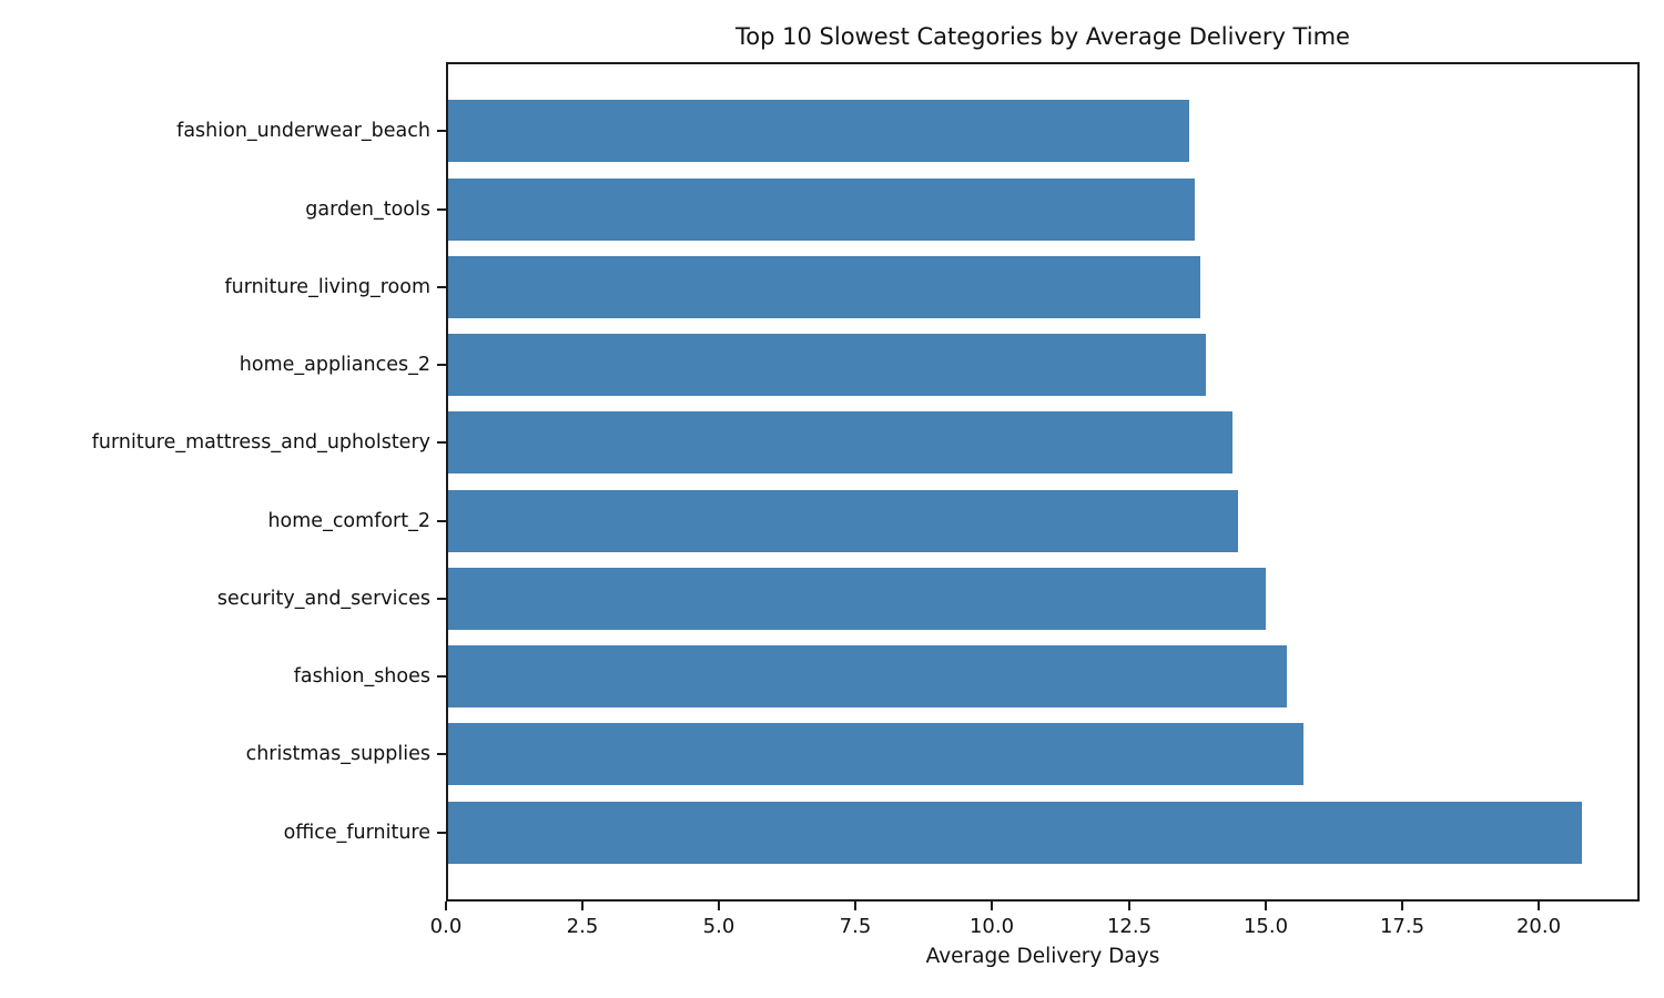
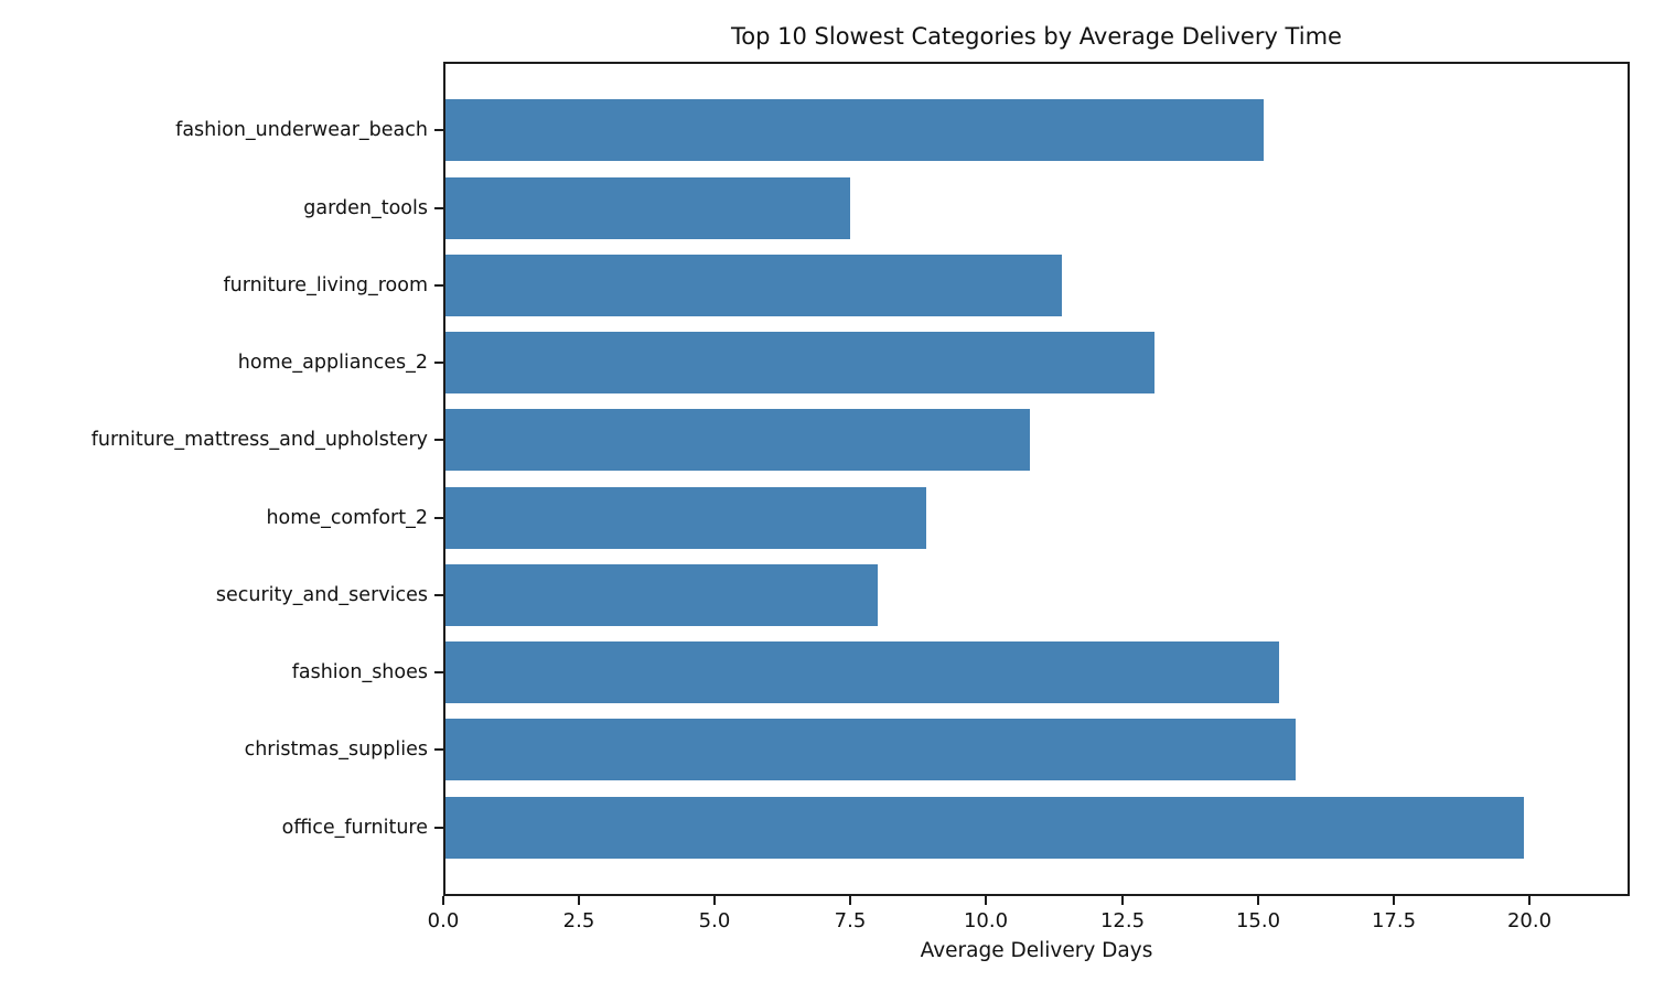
fashion_underwear_beach: 13.6 -> 15.1
garden_tools: 13.7 -> 7.5
furniture_living_room: 13.8 -> 11.4
home_appliances_2: 13.9 -> 13.1
furniture_mattress_and_upholstery: 14.4 -> 10.8
home_comfort_2: 14.5 -> 8.9
security_and_services: 15.0 -> 8.0
office_furniture: 20.8 -> 19.9
